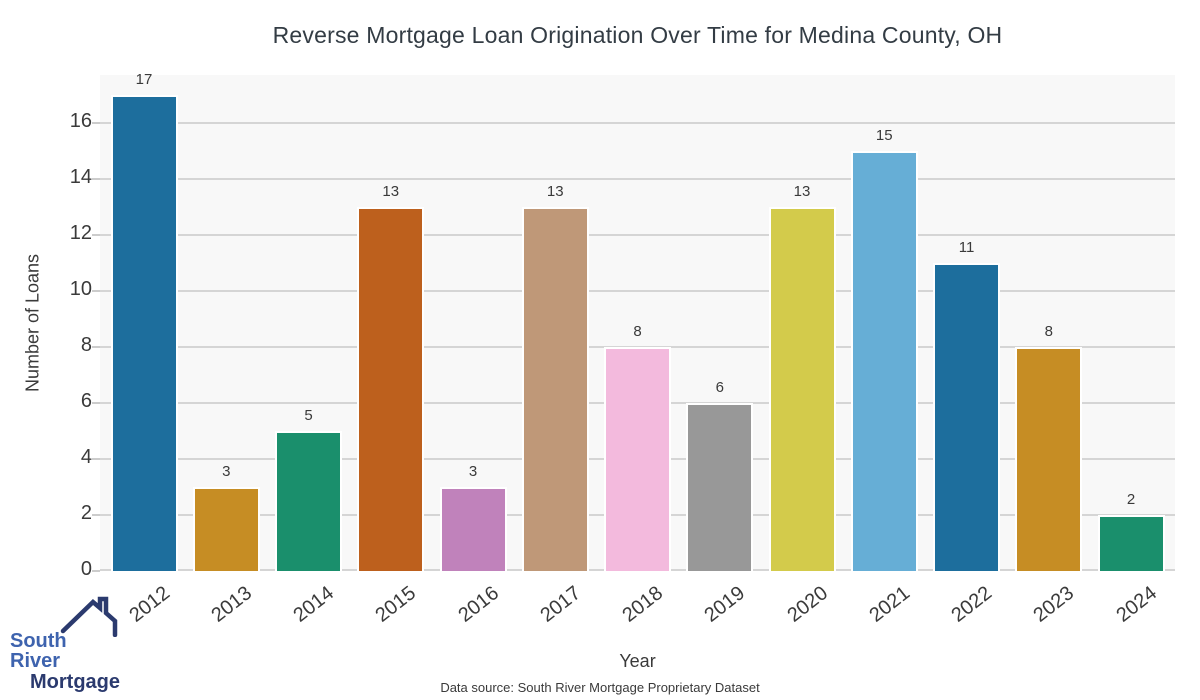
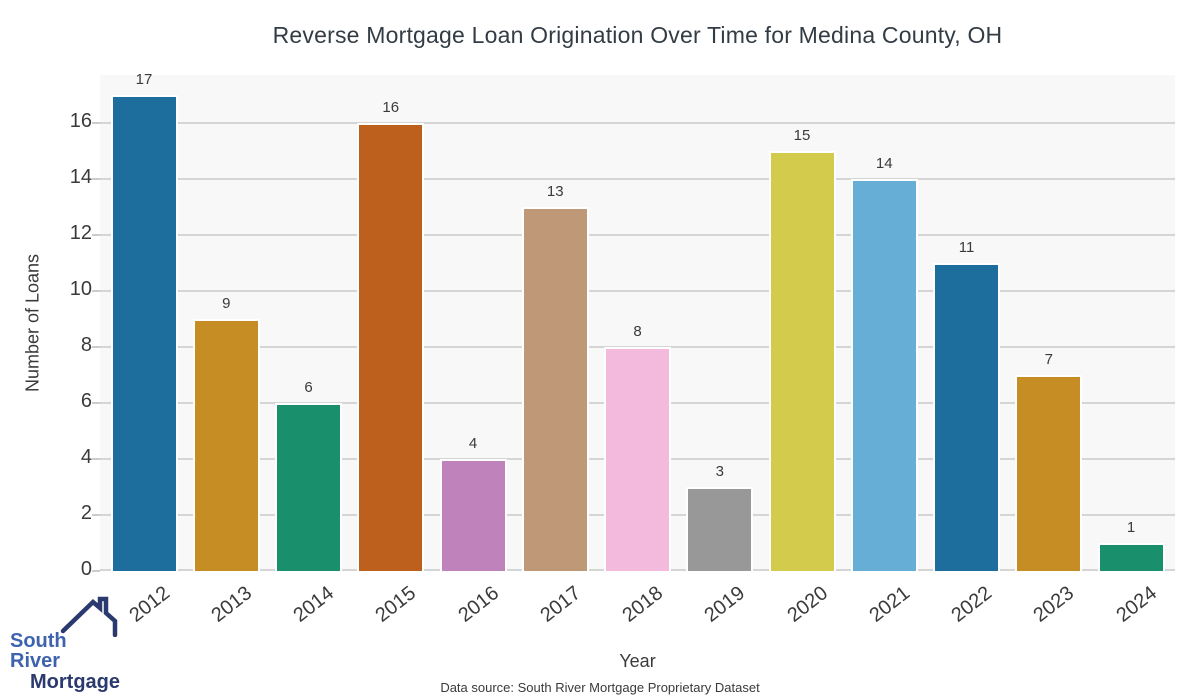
2013: 3 -> 9
2014: 5 -> 6
2015: 13 -> 16
2016: 3 -> 4
2019: 6 -> 3
2020: 13 -> 15
2021: 15 -> 14
2023: 8 -> 7
2024: 2 -> 1
